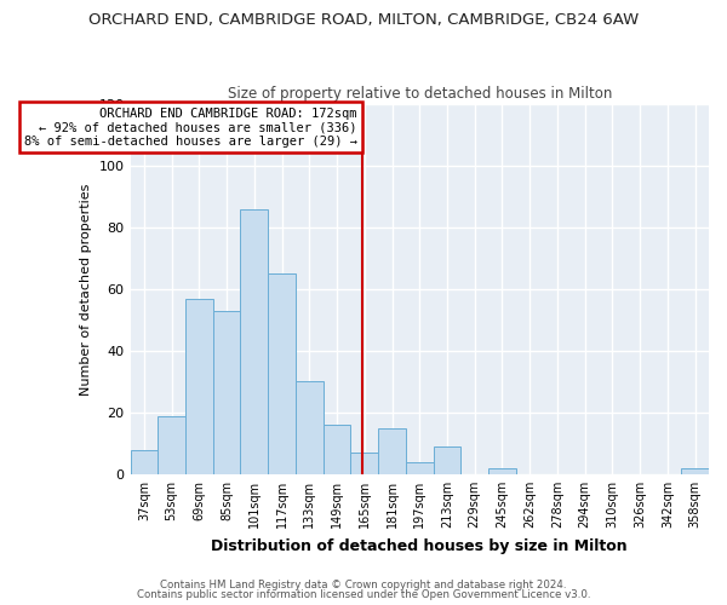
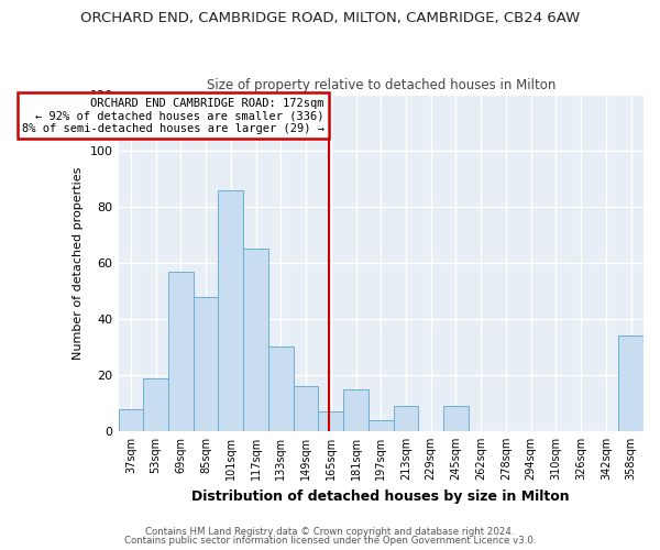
85sqm: 53 -> 48
245sqm: 2 -> 9
358sqm: 2 -> 34
